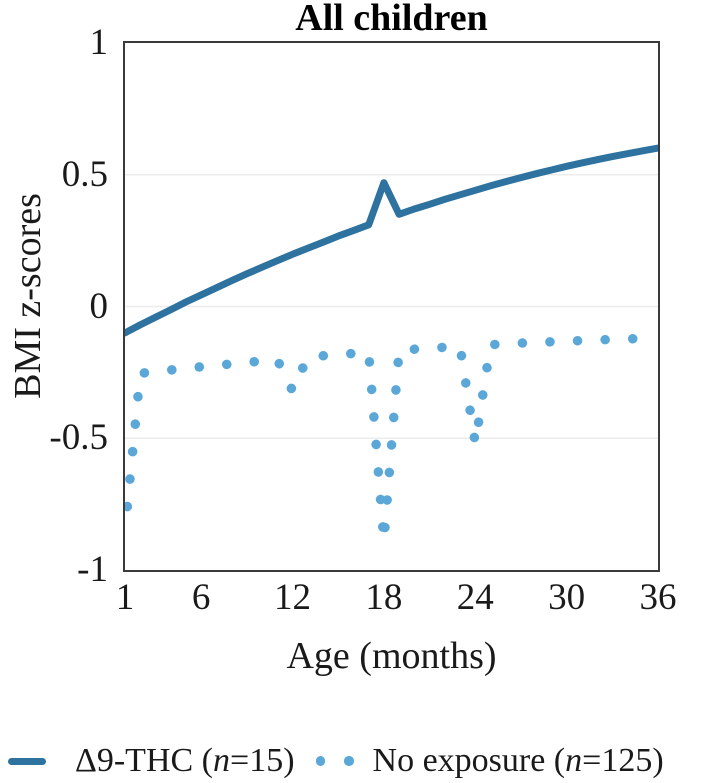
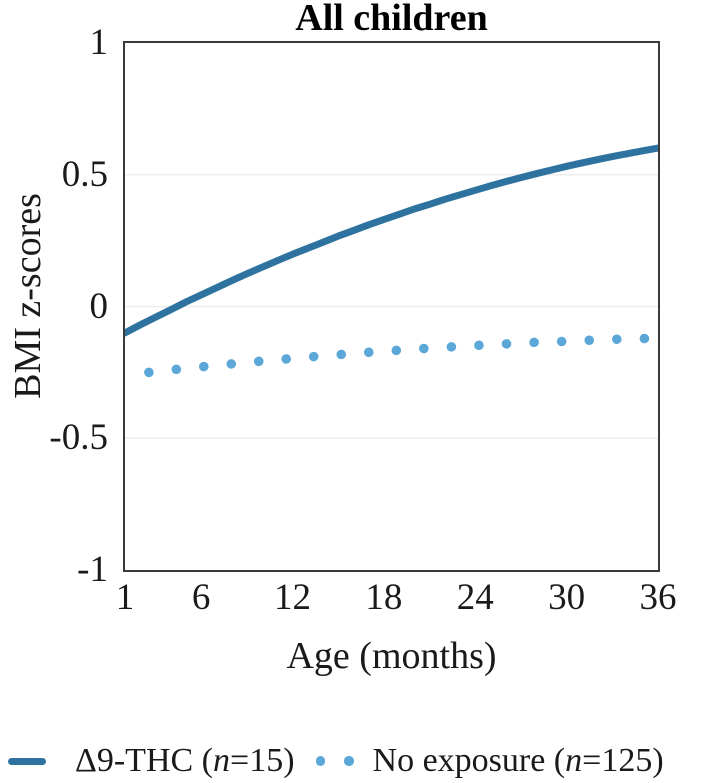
No exposure (n=125)/1: -0.85 -> -0.26
No exposure (n=125)/12: -0.32 -> -0.20
Δ9-THC (n=15)/18: 0.47 -> 0.33
No exposure (n=125)/18: -0.89 -> -0.17
No exposure (n=125)/24: -0.52 -> -0.15
